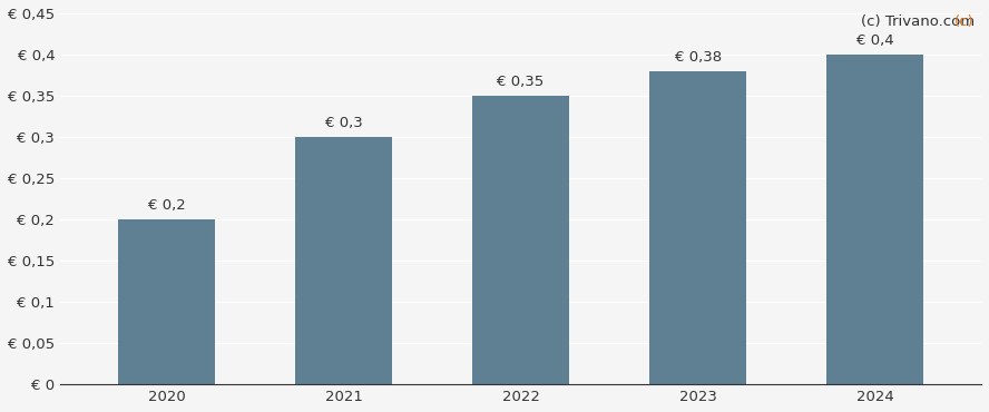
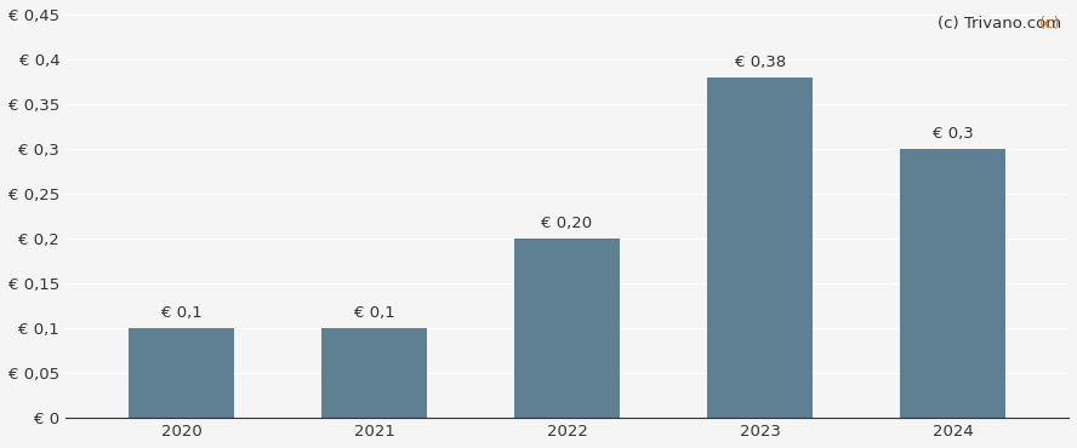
2020: 0,2 -> 0,1
2021: 0,3 -> 0,1
2022: 0,35 -> 0,20
2024: 0,4 -> 0,3
